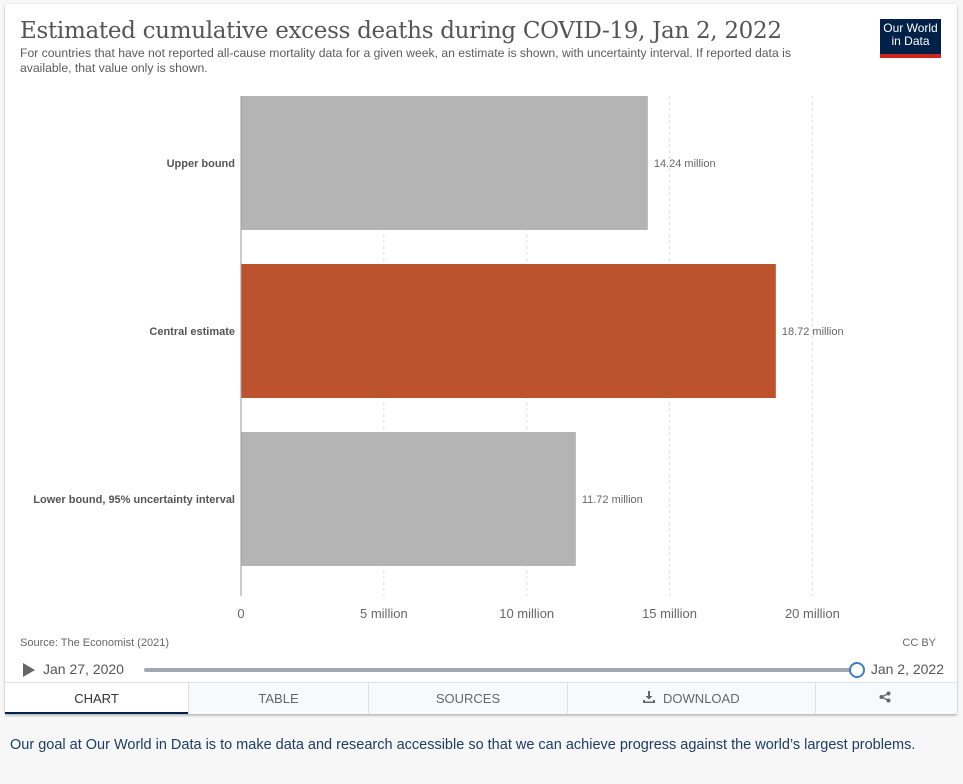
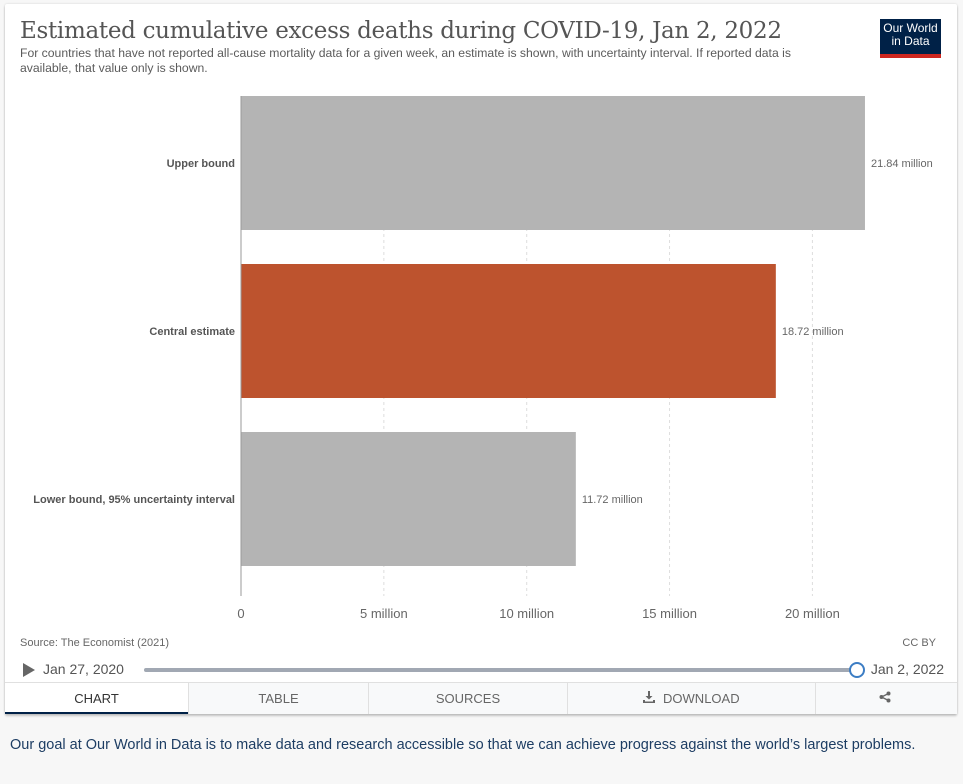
Upper bound: 14.24 -> 21.84
